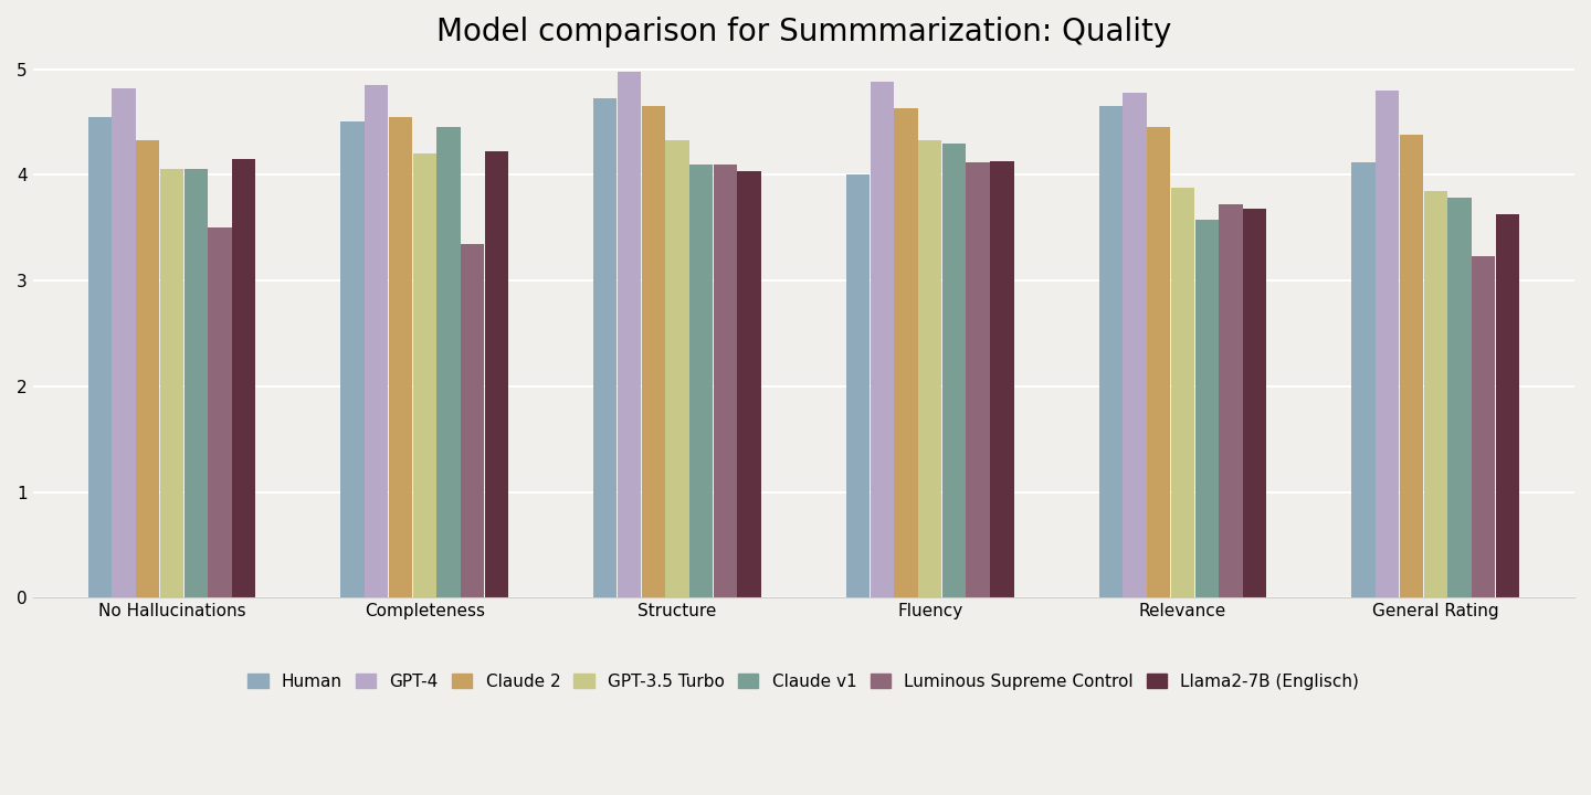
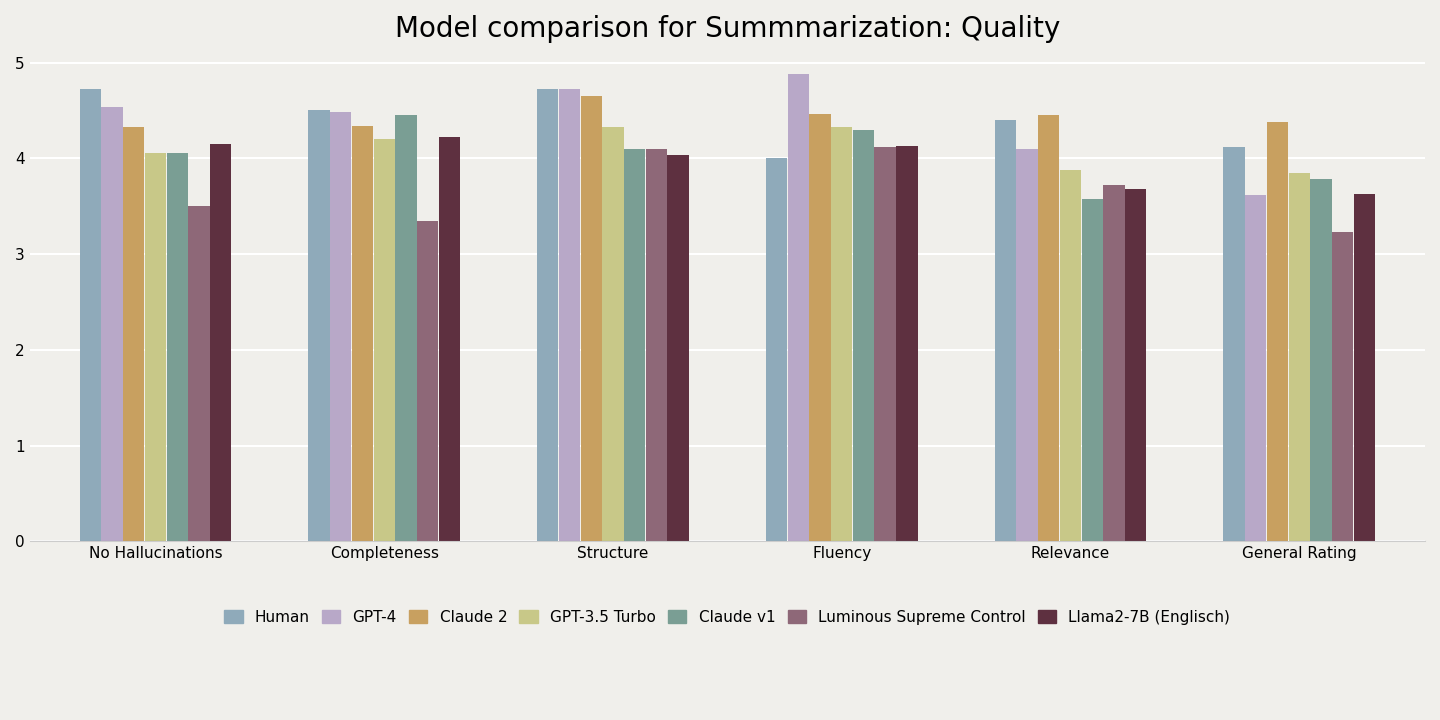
Human/No Hallucinations: 4.55 -> 4.72
GPT-4/No Hallucinations: 4.82 -> 4.54
GPT-4/Completeness: 4.85 -> 4.48
Claude 2/Completeness: 4.55 -> 4.34
GPT-4/Structure: 4.97 -> 4.72
Claude 2/Fluency: 4.63 -> 4.46
Human/Relevance: 4.65 -> 4.40
GPT-4/Relevance: 4.78 -> 4.10
GPT-4/General Rating: 4.80 -> 3.62
